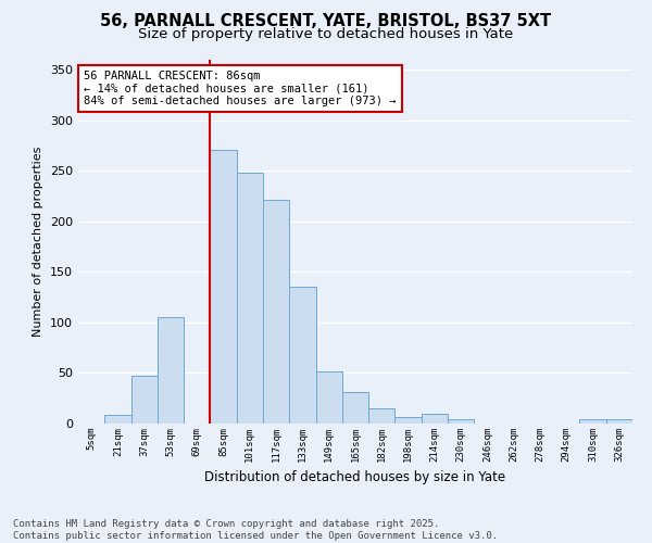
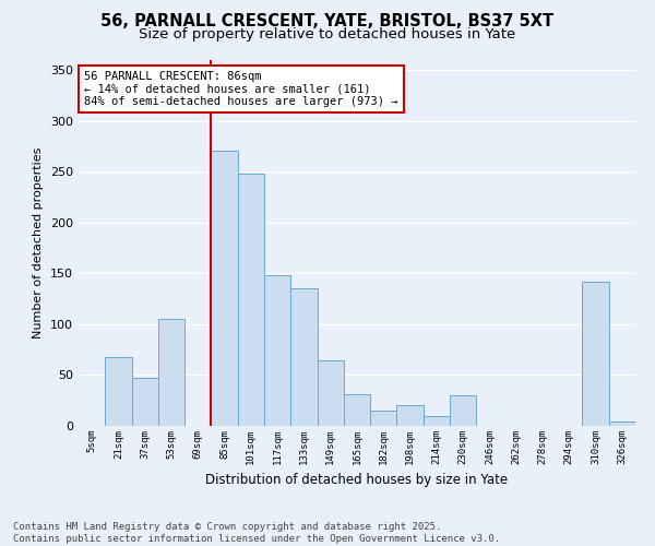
21sqm: 9 -> 68
117sqm: 221 -> 148
149sqm: 52 -> 64
198sqm: 6 -> 20
230sqm: 4 -> 30
310sqm: 4 -> 142
